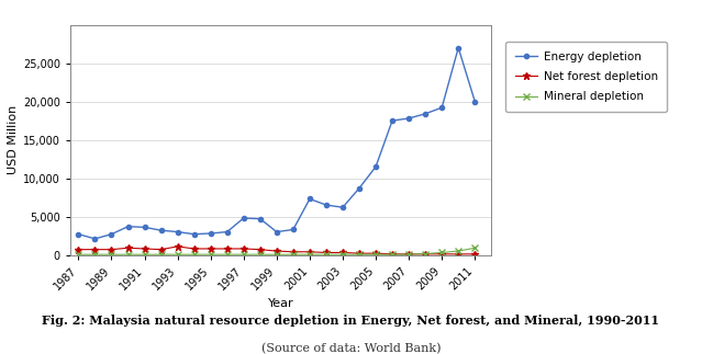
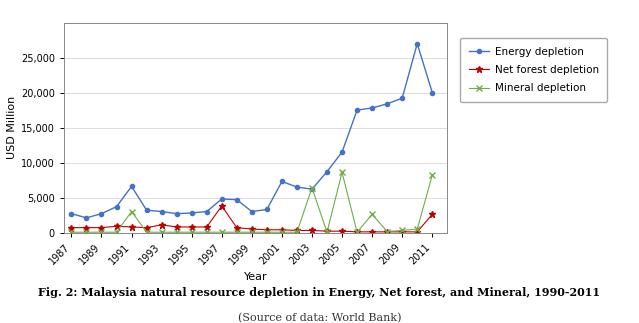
Energy depletion/1991: 3,600 -> 6,600
Mineral depletion/1991: 0 -> 3,000
Net forest depletion/1997: 800 -> 3,800
Mineral depletion/2003: 0 -> 6,400
Mineral depletion/2005: 0 -> 8,600
Mineral depletion/2007: 0 -> 2,600
Net forest depletion/2011: 100 -> 2,600
Mineral depletion/2011: 900 -> 8,200
